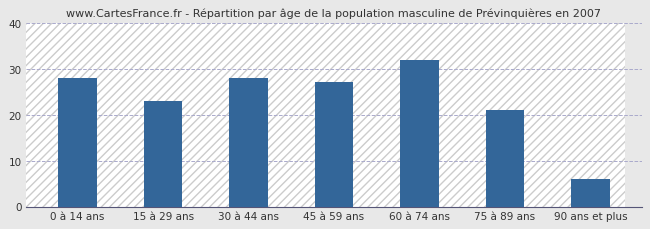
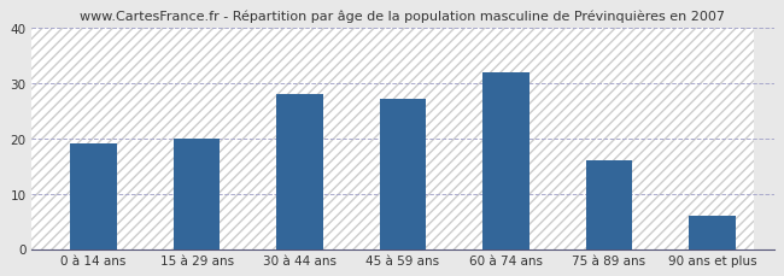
0 à 14 ans: 28 -> 19
15 à 29 ans: 23 -> 20
75 à 89 ans: 21 -> 16
